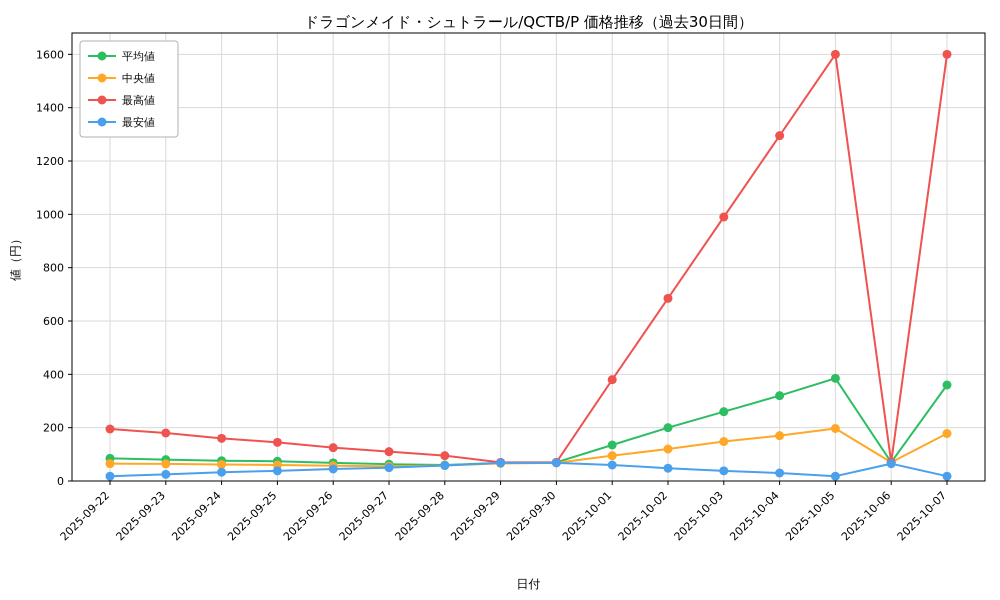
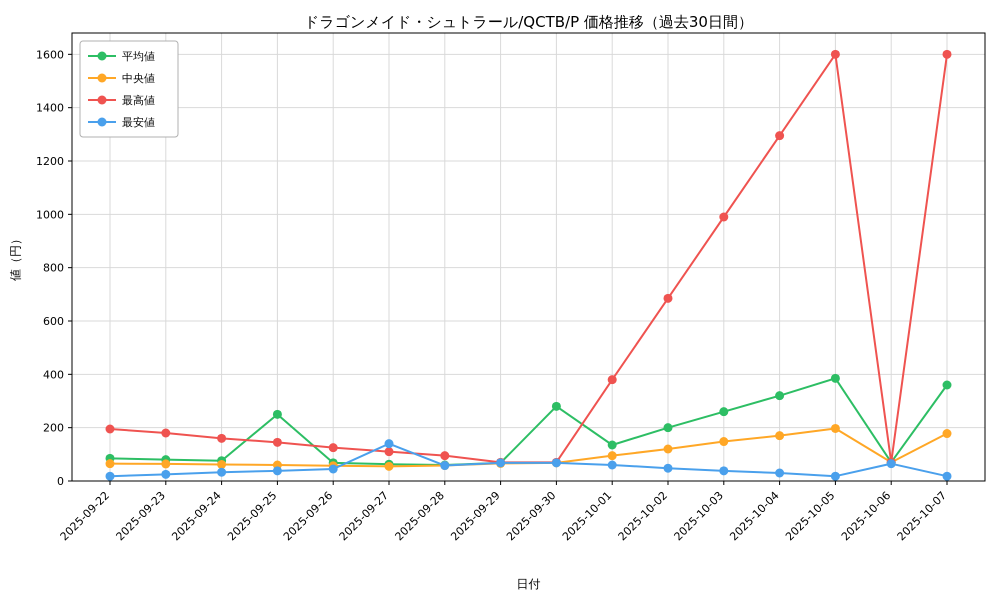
平均値/2025-09-25: 70 -> 250
最安値/2025-09-27: 50 -> 140
平均値/2025-09-30: 70 -> 280
